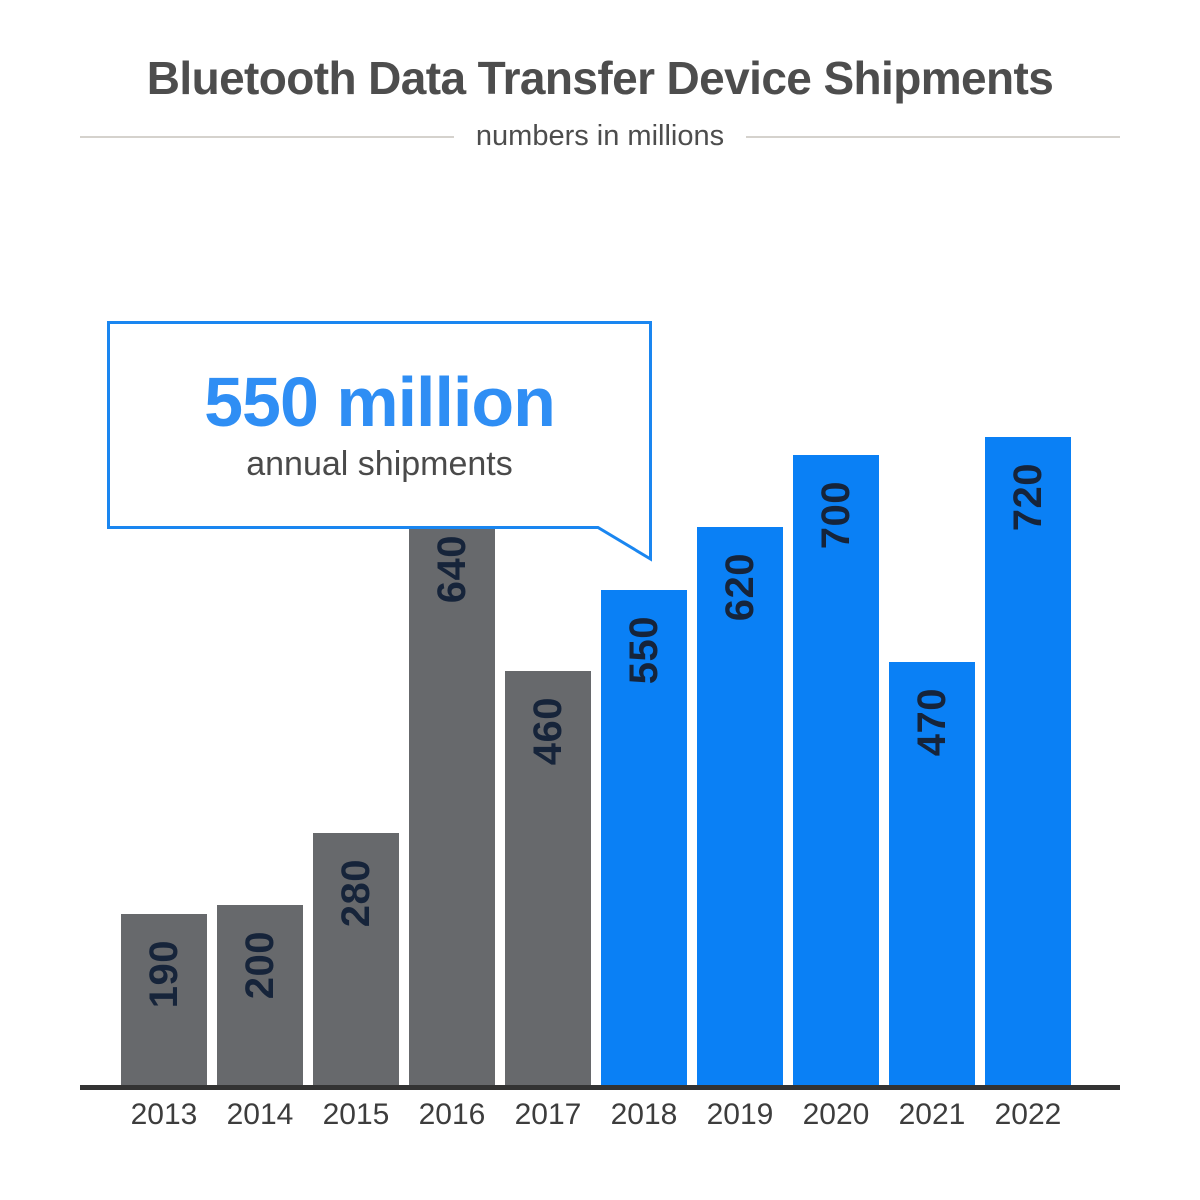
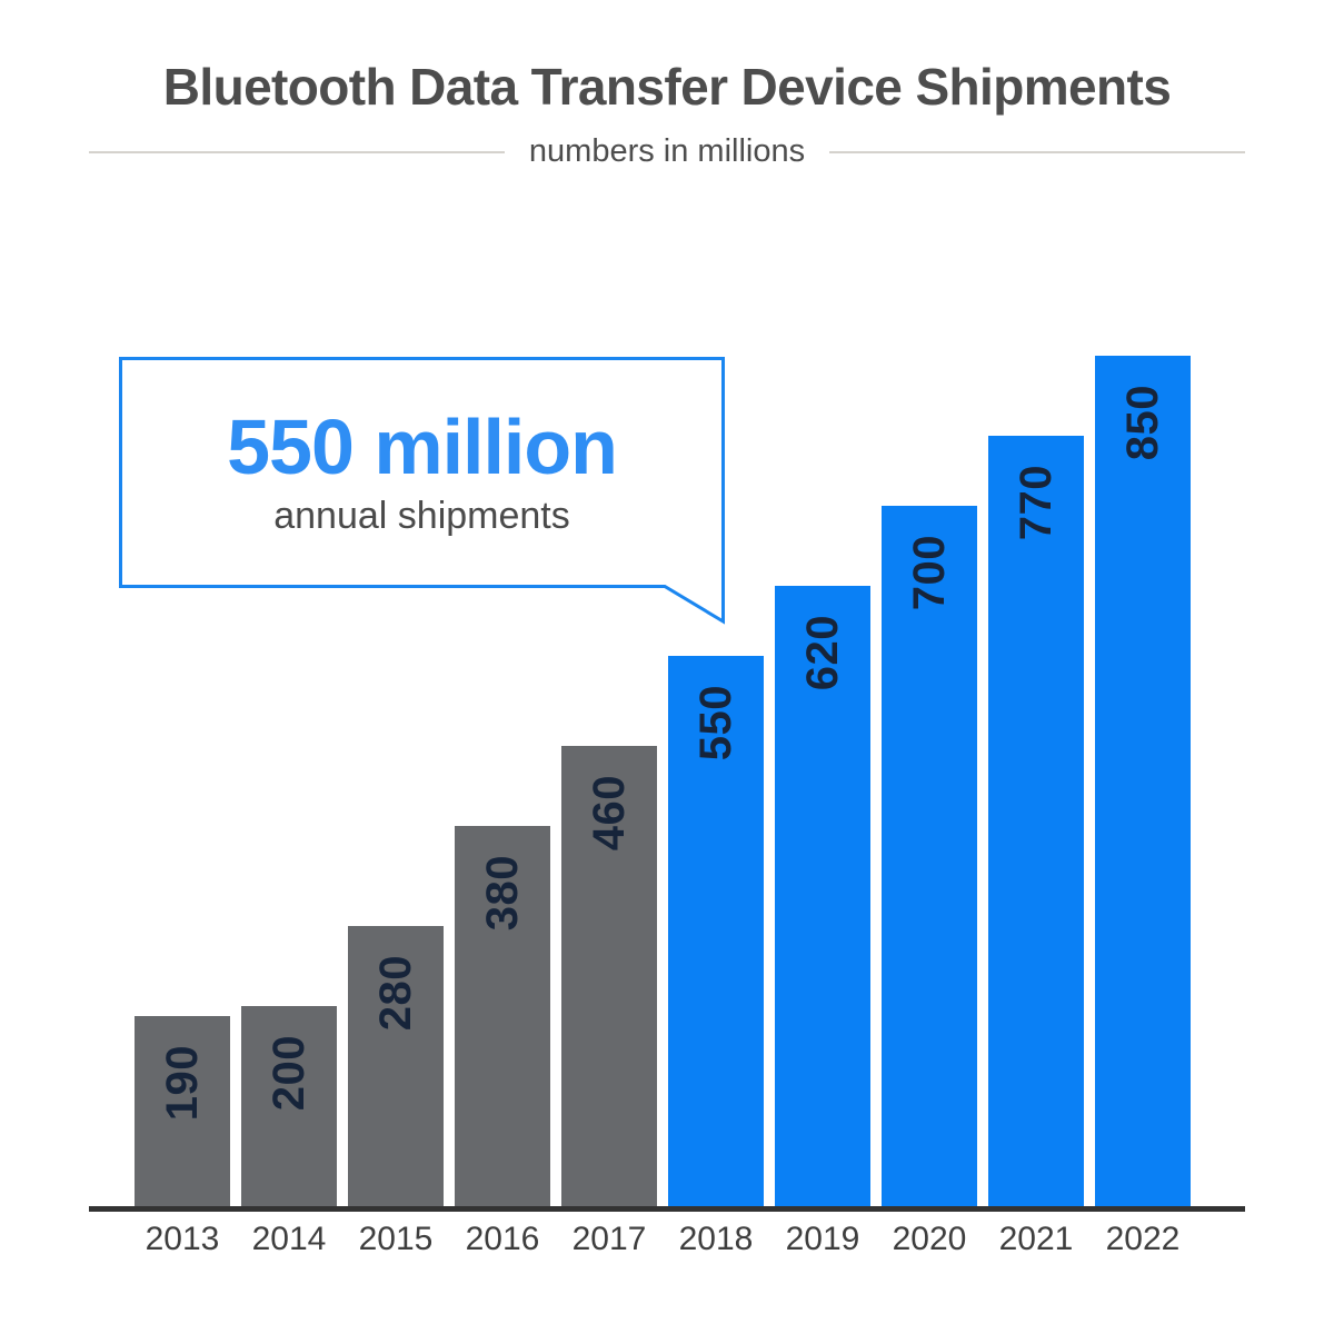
2016: 640 -> 380
2021: 470 -> 770
2022: 720 -> 850
